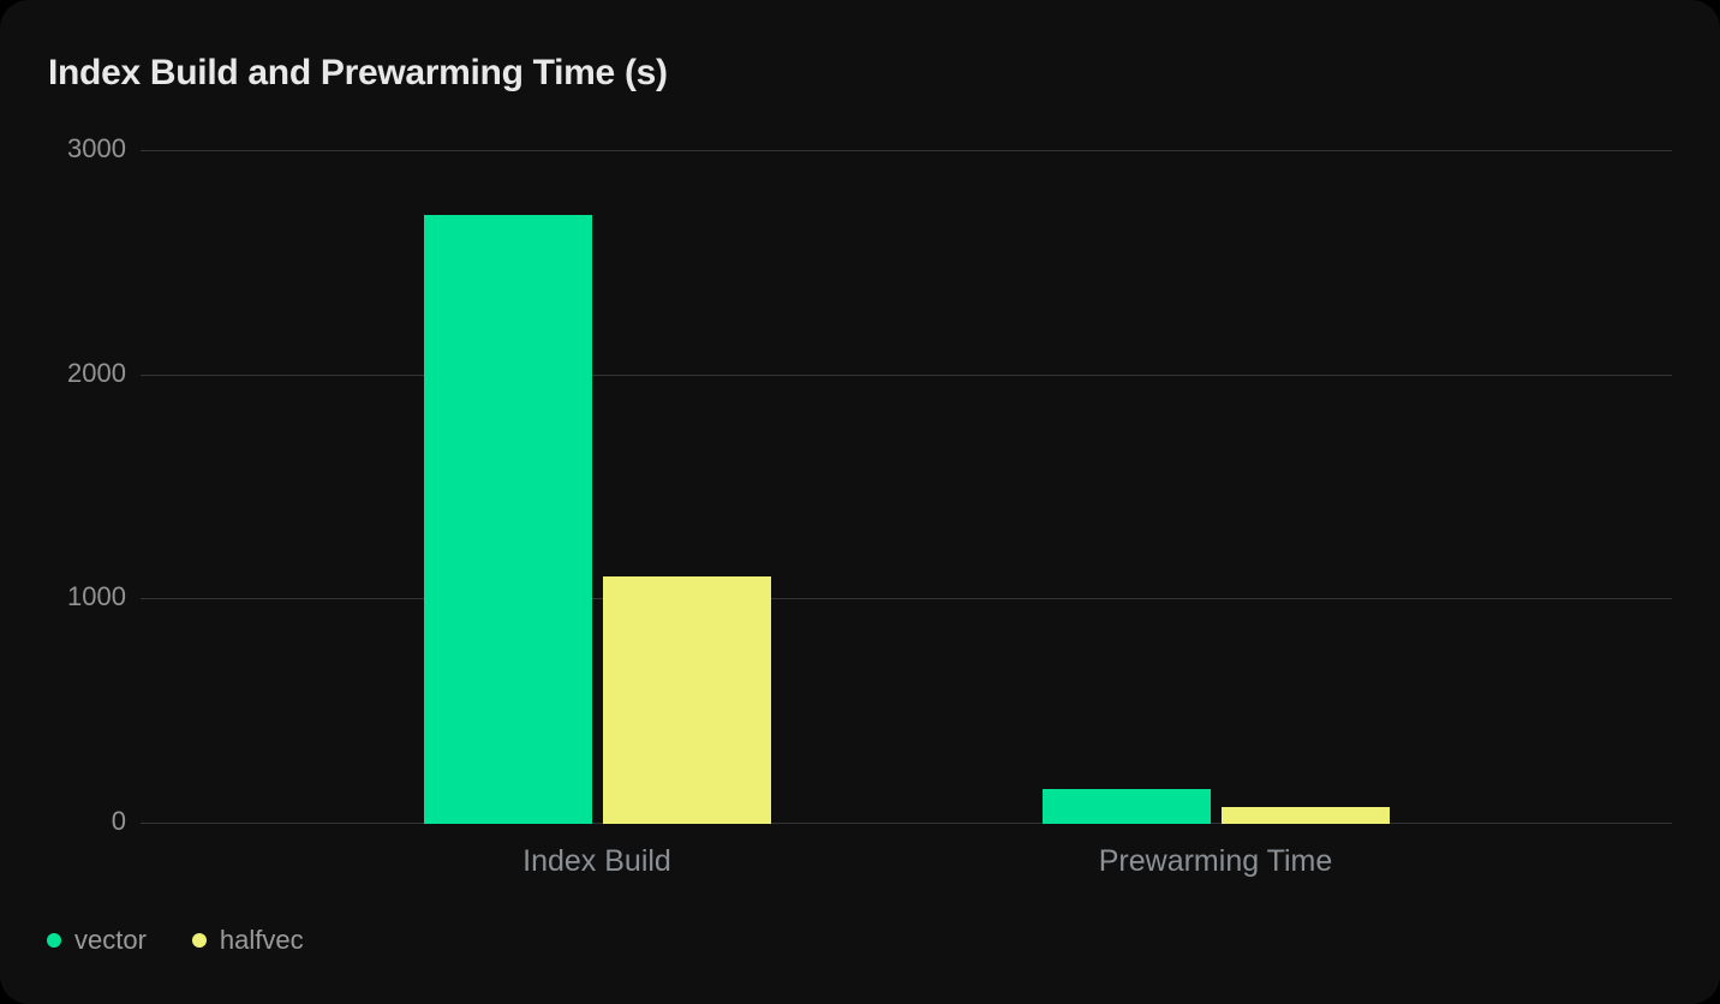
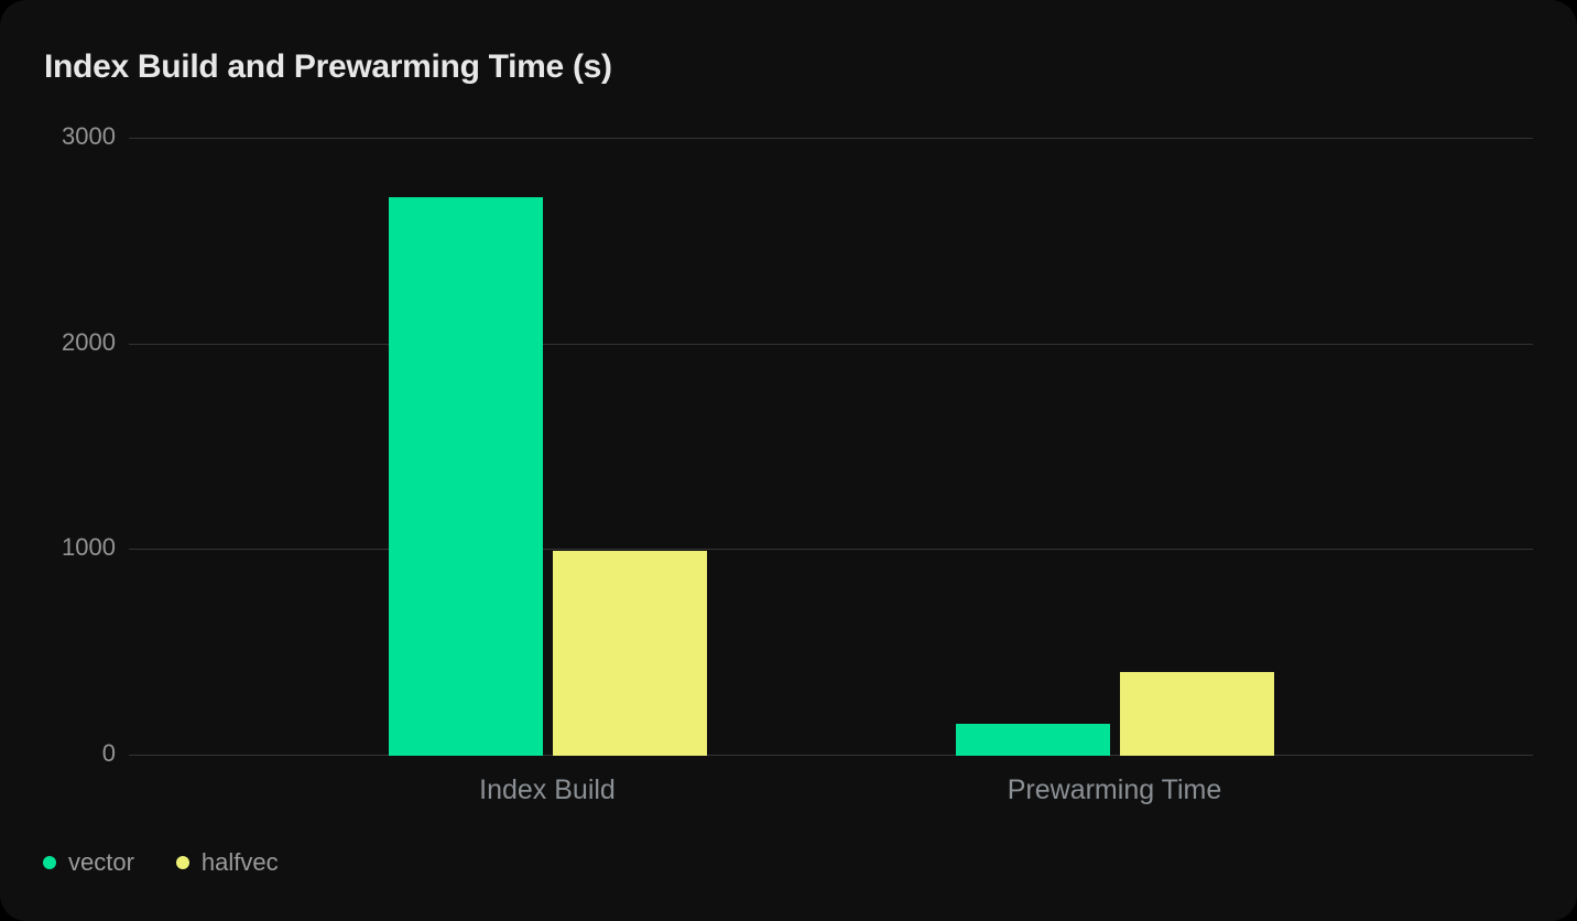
halfvec/Index Build: 1100 -> 990
halfvec/Prewarming Time: 70 -> 400
